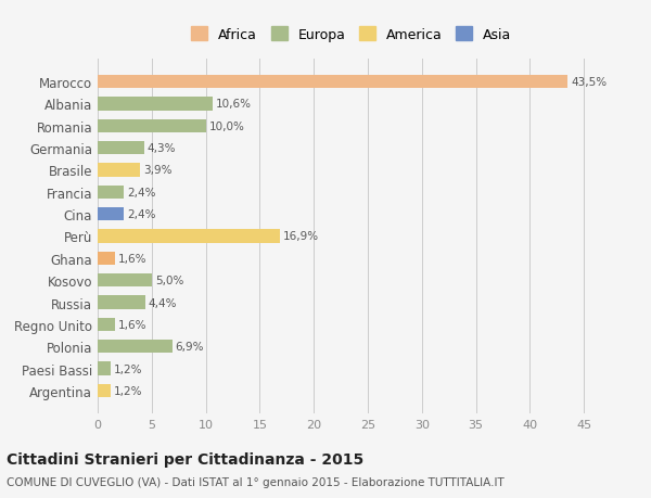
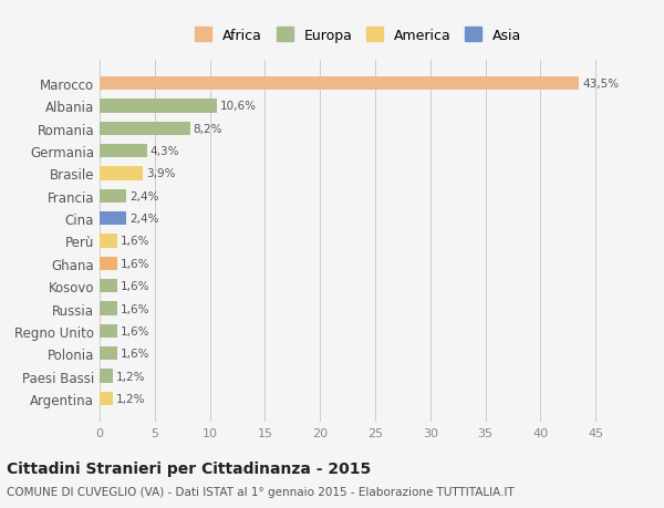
Romania: 10,0% -> 8,2%
Perù: 16,9% -> 1,6%
Kosovo: 5,0% -> 1,6%
Russia: 4,4% -> 1,6%
Polonia: 6,9% -> 1,6%
